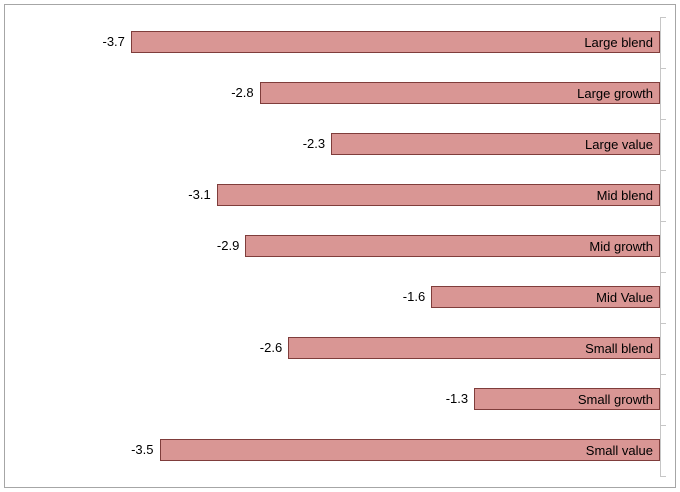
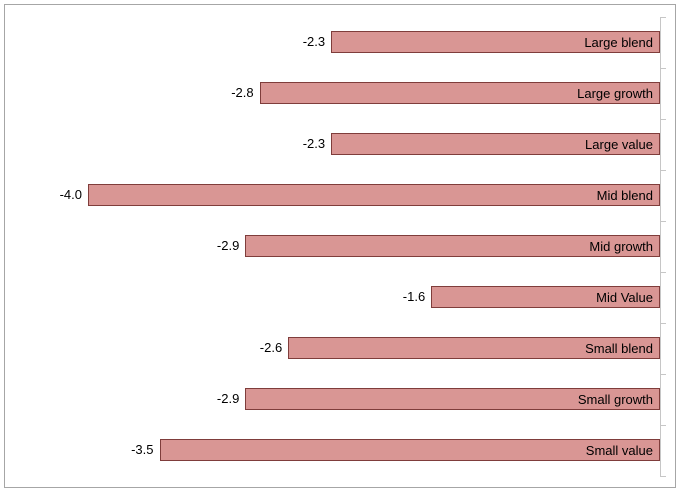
Large blend: -3.7 -> -2.3
Mid blend: -3.1 -> -4.0
Small growth: -1.3 -> -2.9
